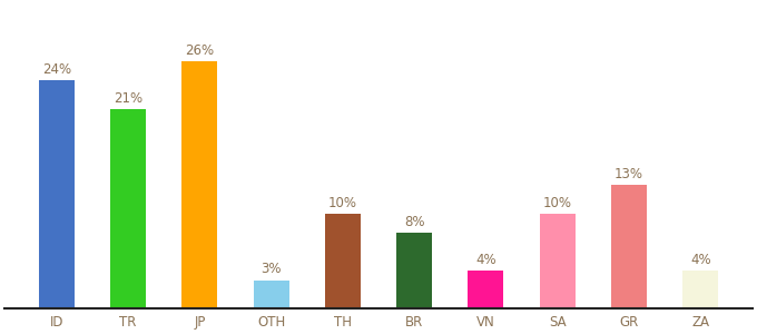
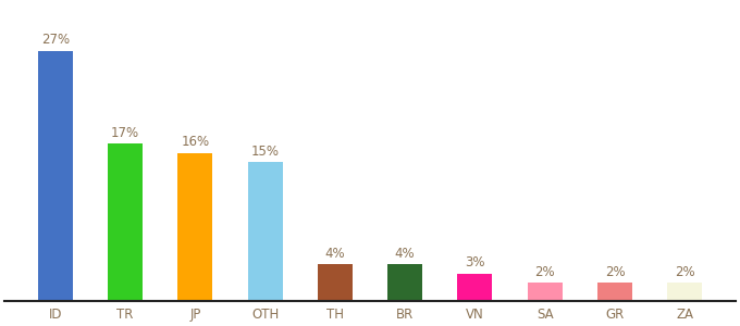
ID: 24% -> 27%
TR: 21% -> 17%
JP: 26% -> 16%
OTH: 3% -> 15%
TH: 10% -> 4%
BR: 8% -> 4%
VN: 4% -> 3%
SA: 10% -> 2%
GR: 13% -> 2%
ZA: 4% -> 2%
